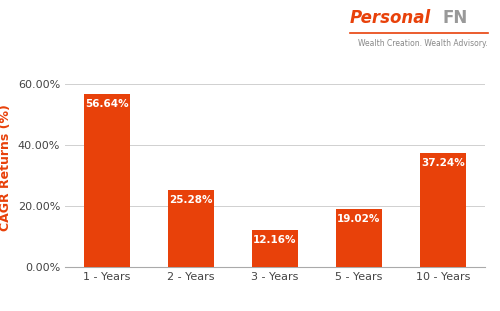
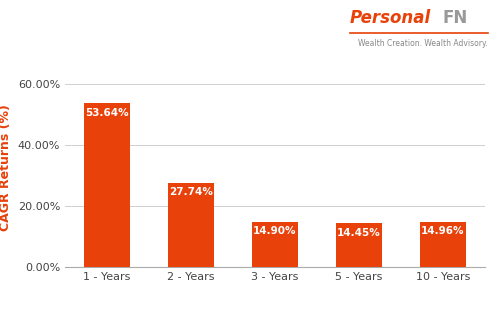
1 - Years: 56.64% -> 53.64%
2 - Years: 25.28% -> 27.74%
3 - Years: 12.16% -> 14.90%
5 - Years: 19.02% -> 14.45%
10 - Years: 37.24% -> 14.96%
